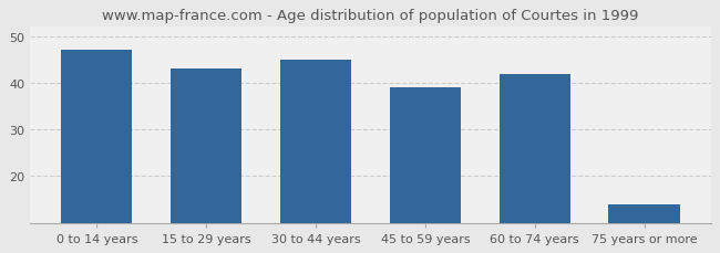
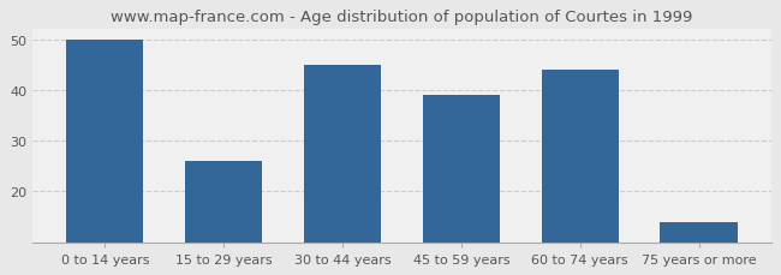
0 to 14 years: 47 -> 50
15 to 29 years: 43 -> 26
60 to 74 years: 42 -> 44
